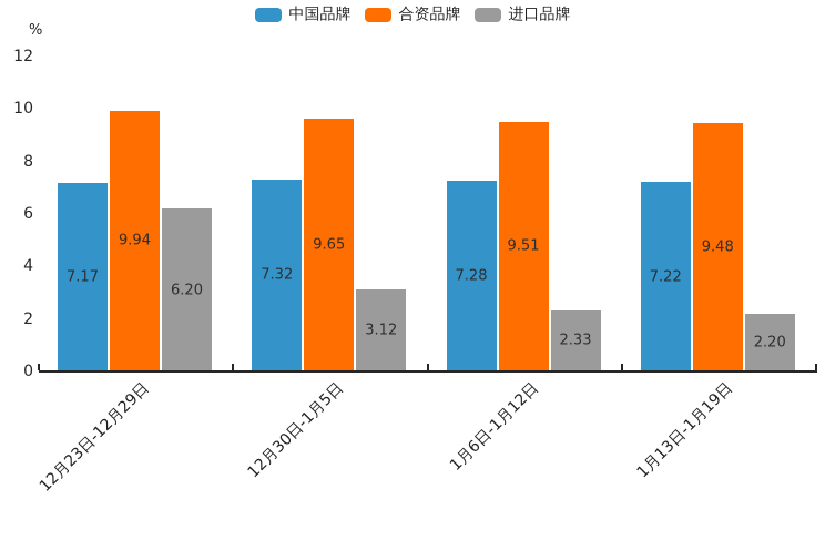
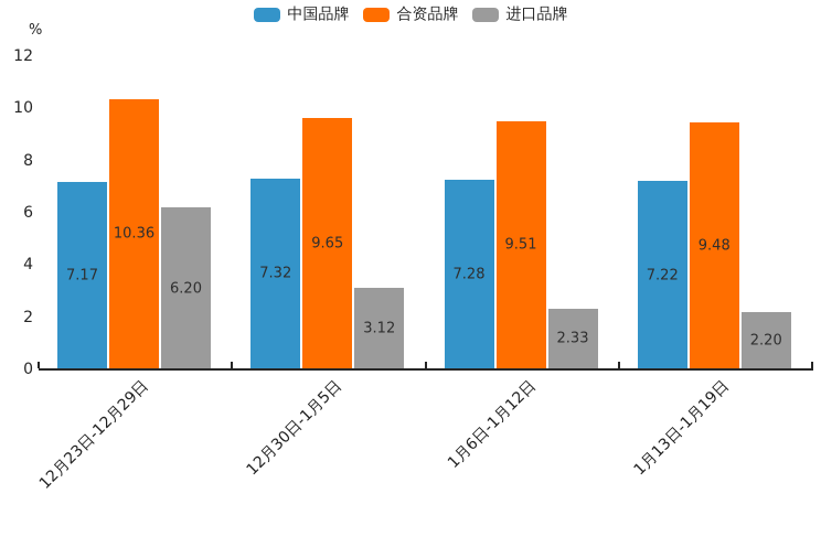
合资品牌/12月23日-12月29日: 9.94 -> 10.36
